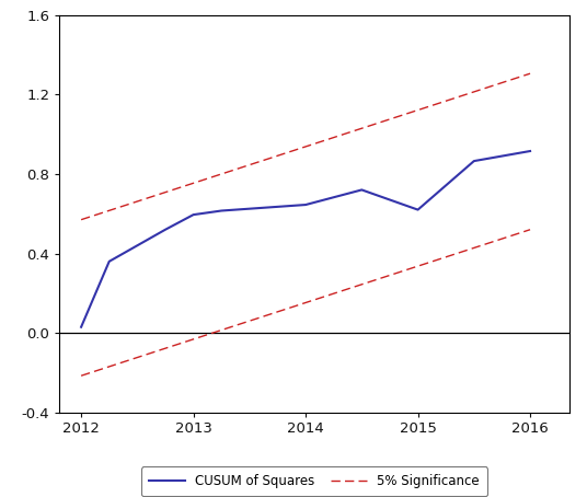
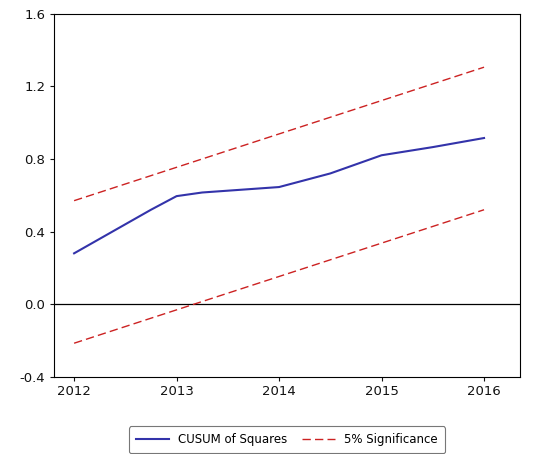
2012: 0.03 -> 0.28
2015: 0.62 -> 0.82
